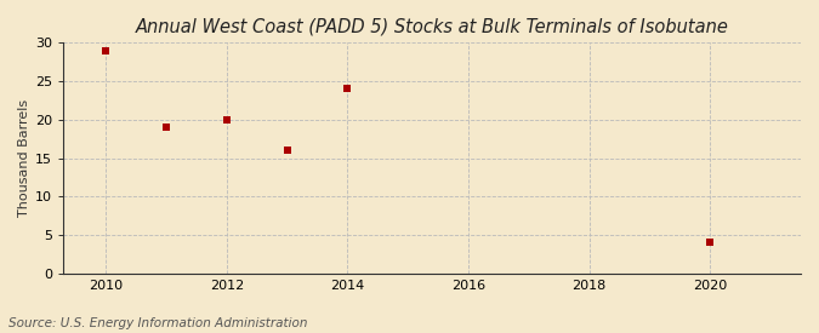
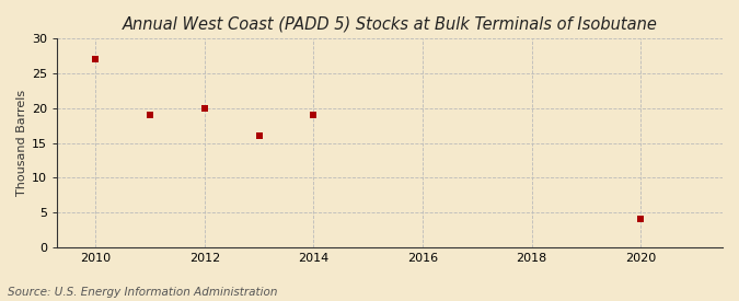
2010: 29 -> 27
2014: 24 -> 19
